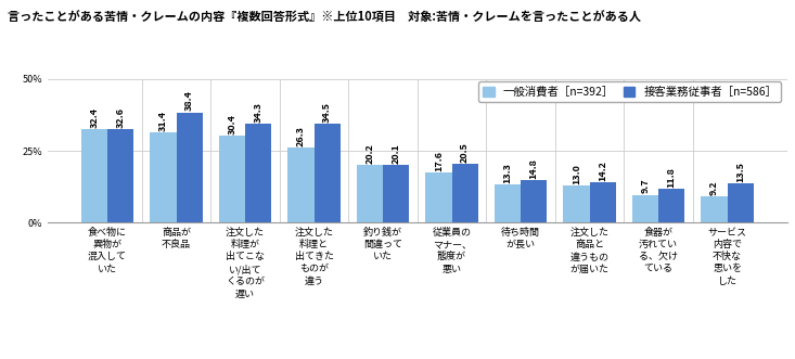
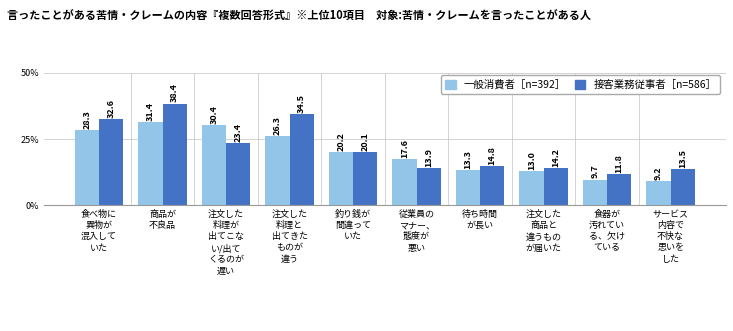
一般消費者［n=392］/食べ物に 異物が 混入して いた: 32.4 -> 28.3
接客業務従事者［n=586］/注文した 料理が 出てこな い/出て くるのが 遅い: 34.3 -> 23.4
接客業務従事者［n=586］/従業員の マナー、 態度が 悪い: 20.5 -> 13.9
